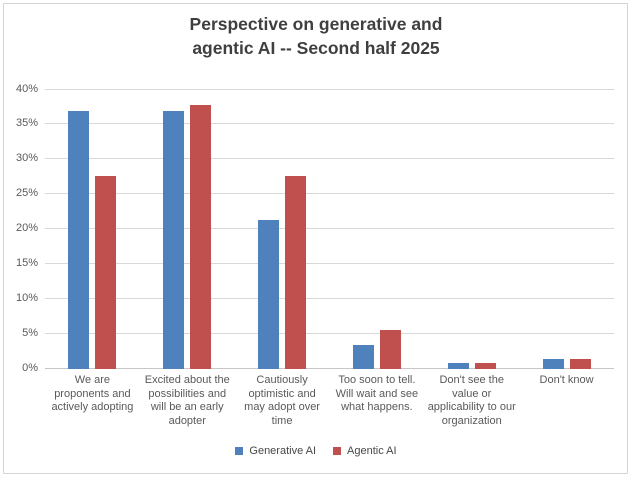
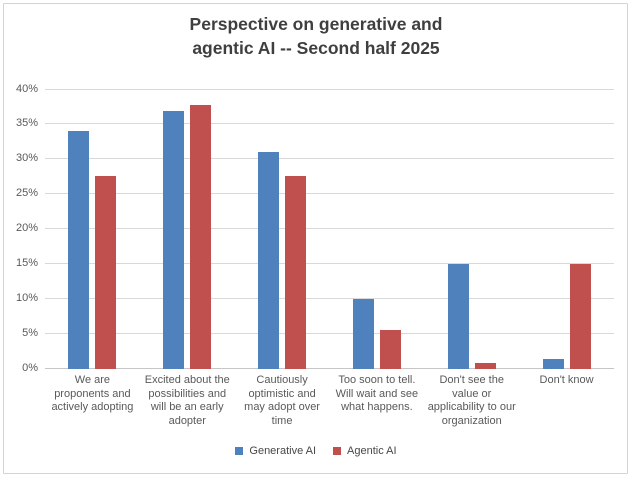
Generative AI/We are proponents and actively adopting: 37% -> 34%
Generative AI/Cautiously optimistic and may adopt over time: 21% -> 31%
Generative AI/Too soon to tell. Will wait and see what happens.: 3% -> 10%
Generative AI/Don't see the value or applicability to our organization: 1% -> 15%
Agentic AI/Don't know: 1% -> 15%
